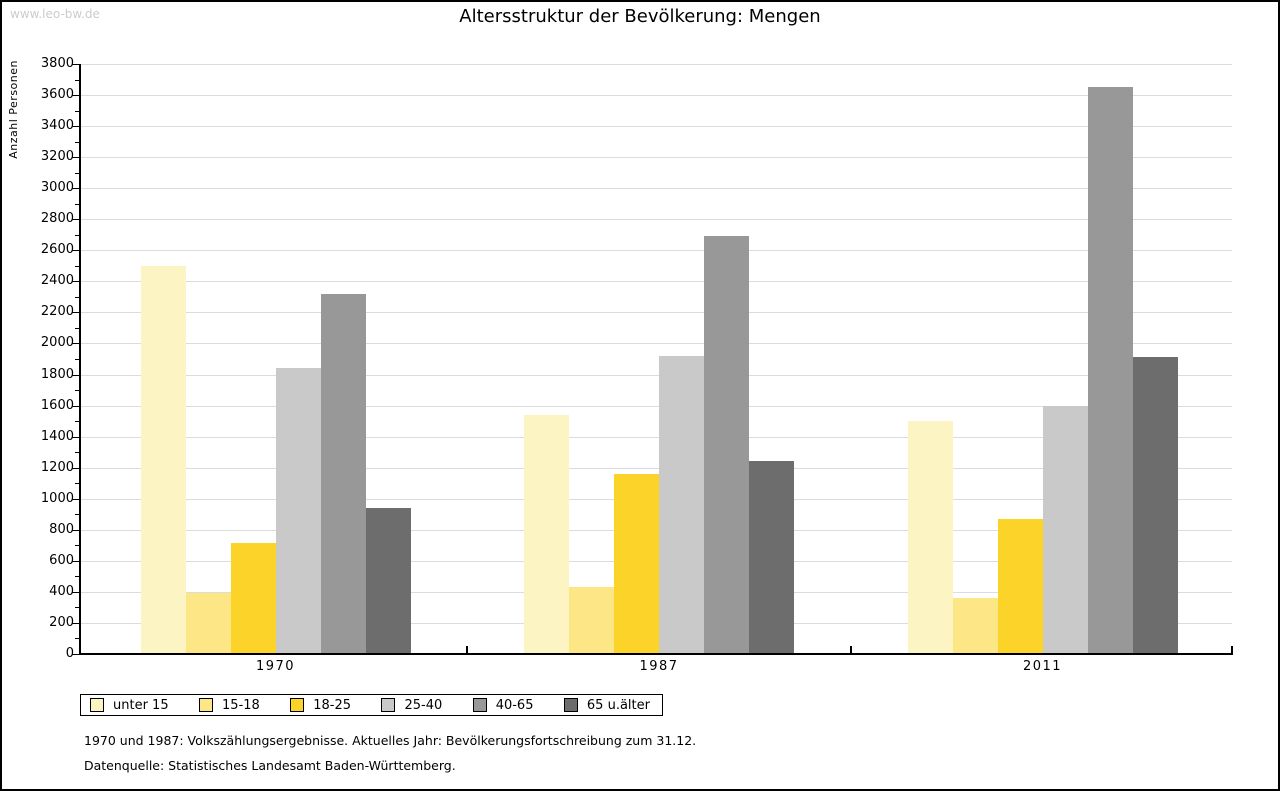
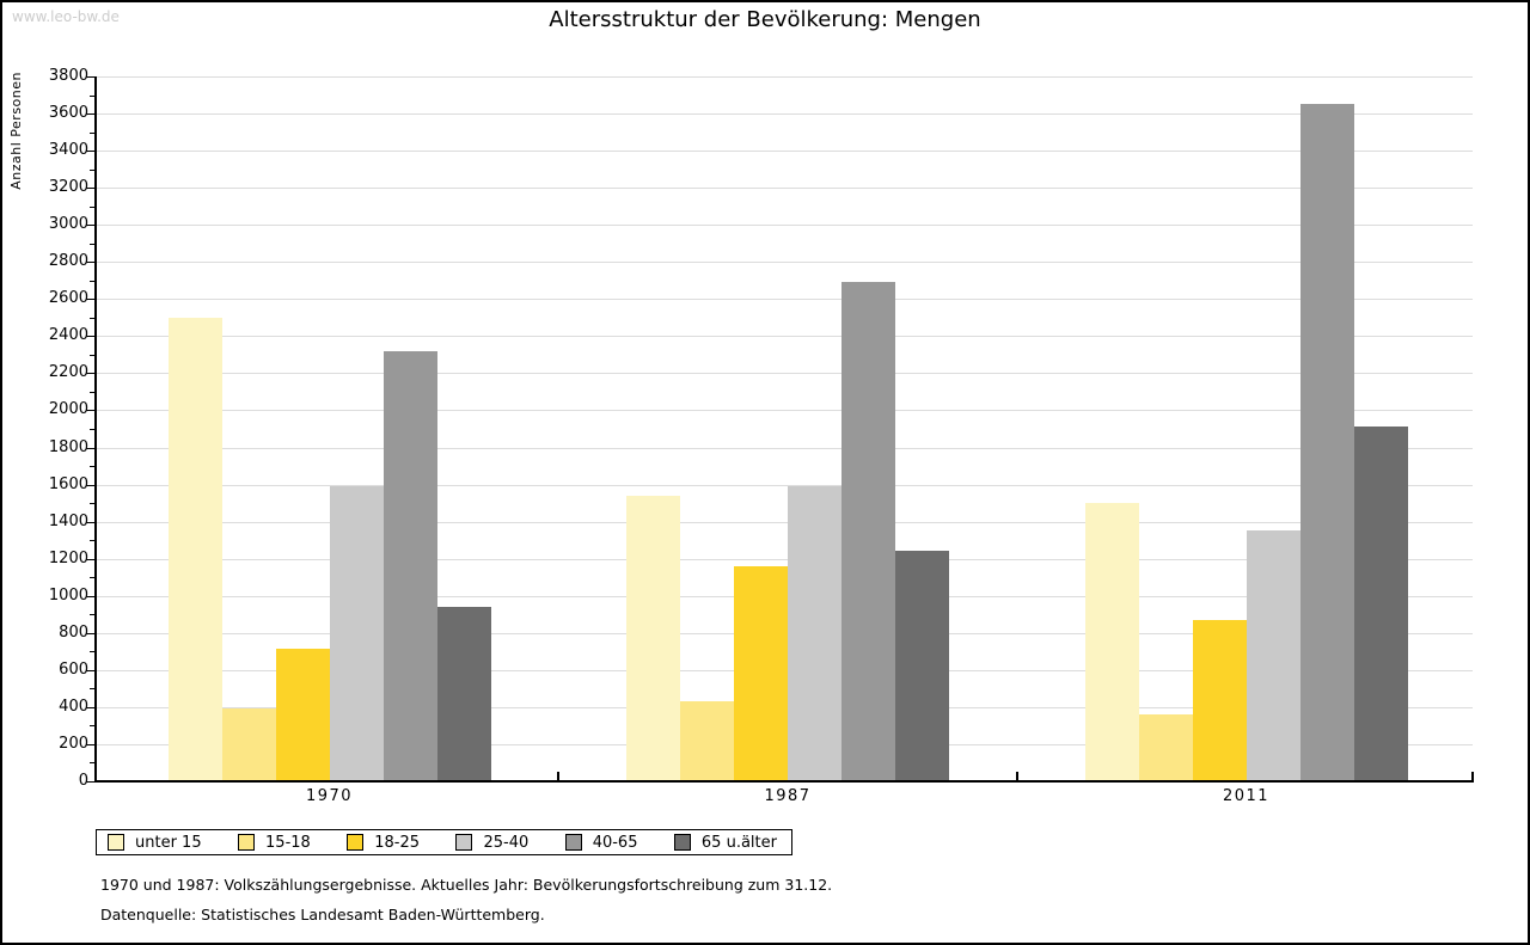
25-40/1970: 1840 -> 1590
25-40/1987: 1920 -> 1590
25-40/2011: 1600 -> 1350
